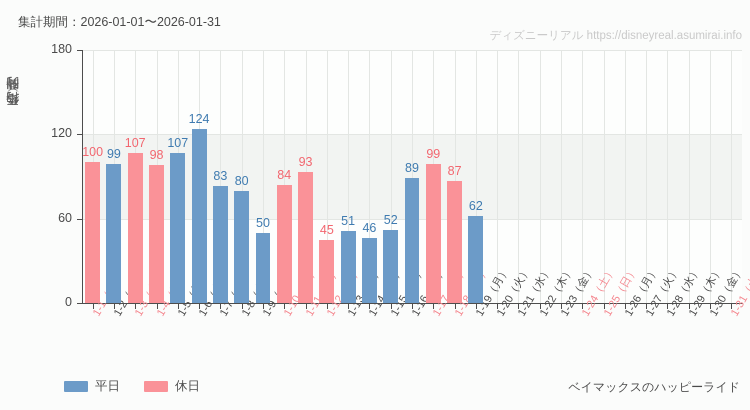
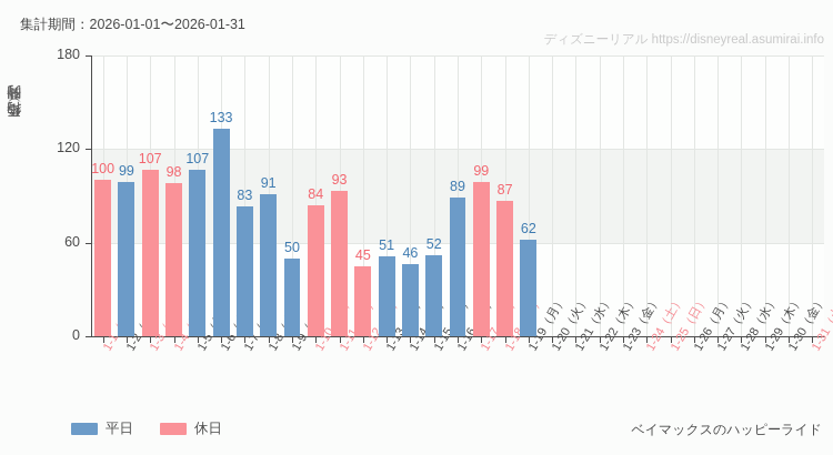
1-6（火）: 124 -> 133
1-8（木）: 80 -> 91
